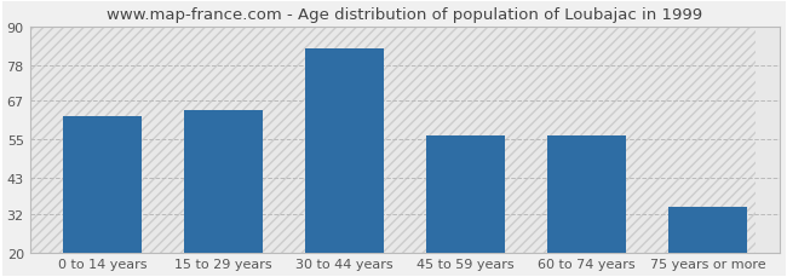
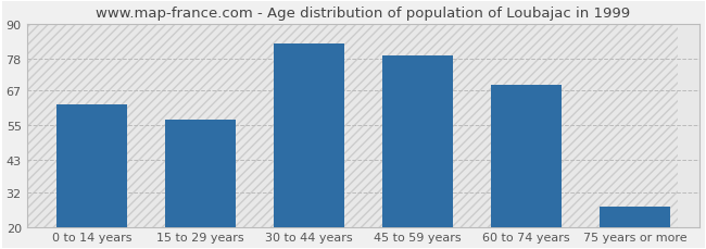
15 to 29 years: 64 -> 57
45 to 59 years: 56 -> 79
60 to 74 years: 56 -> 69
75 years or more: 34 -> 27
